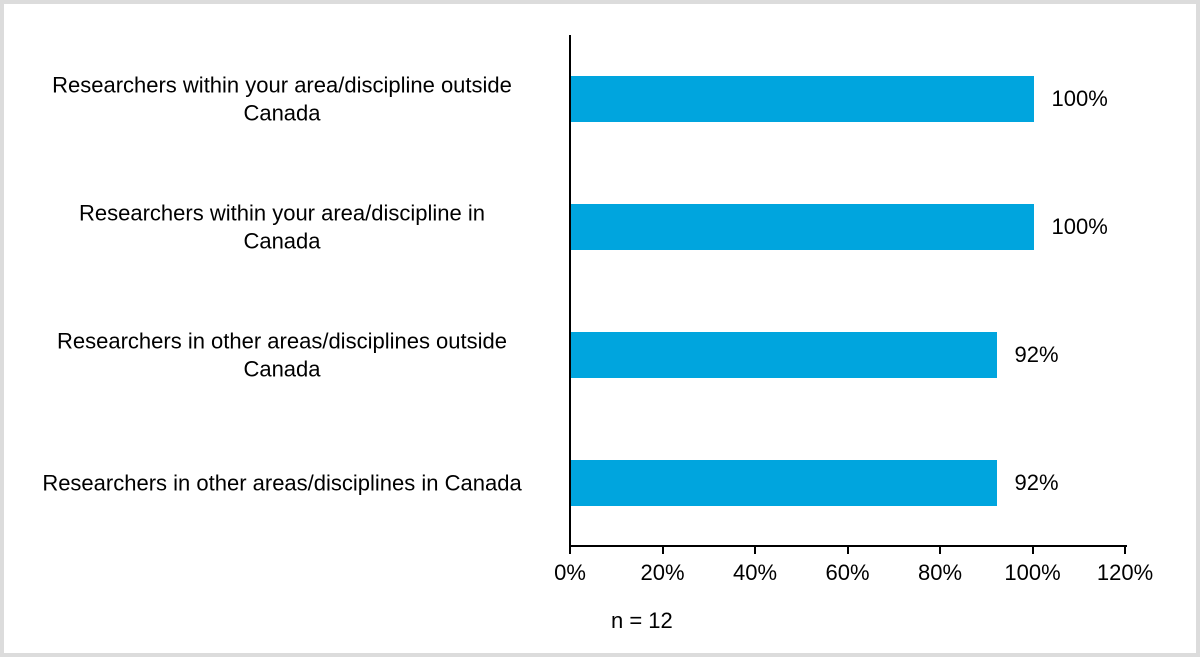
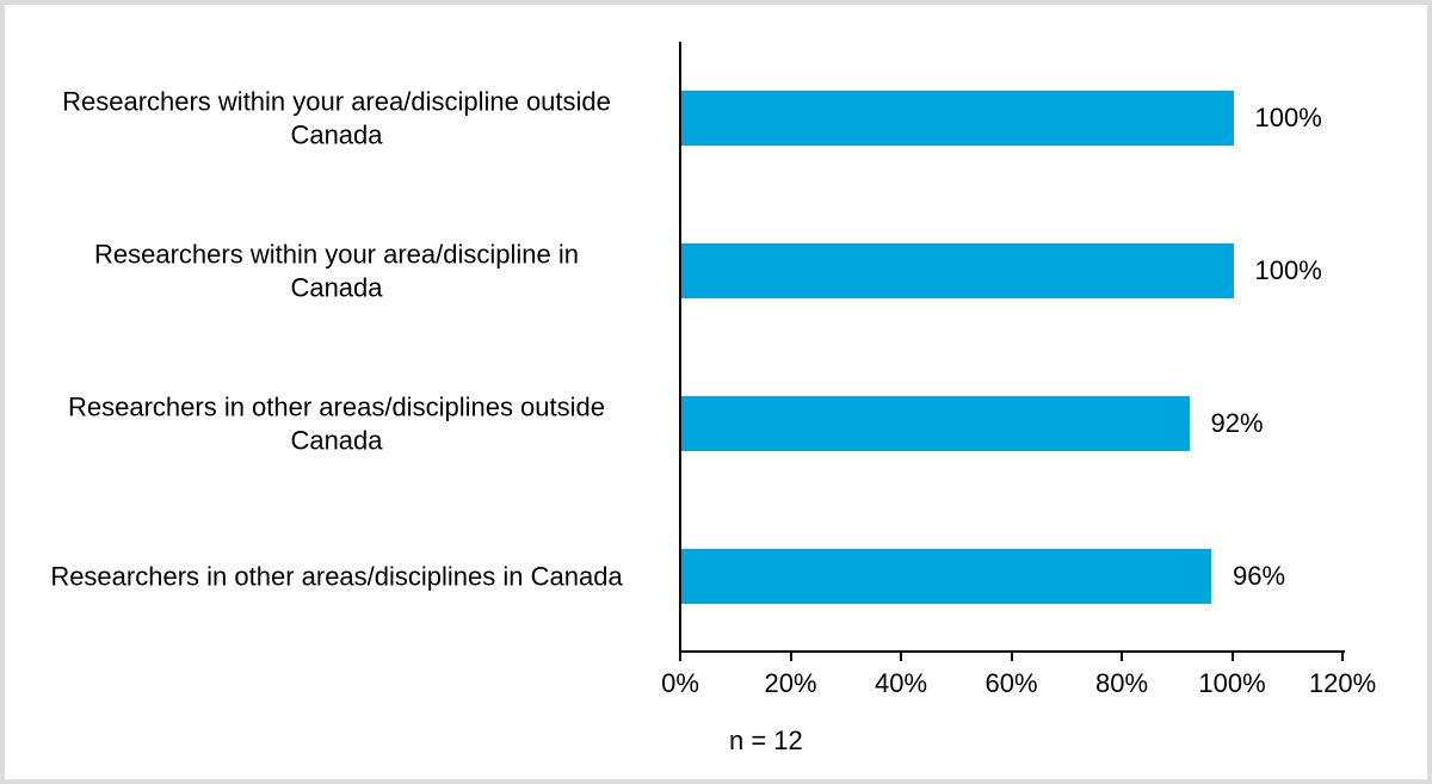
Researchers in other areas/disciplines in Canada: 92% -> 96%
